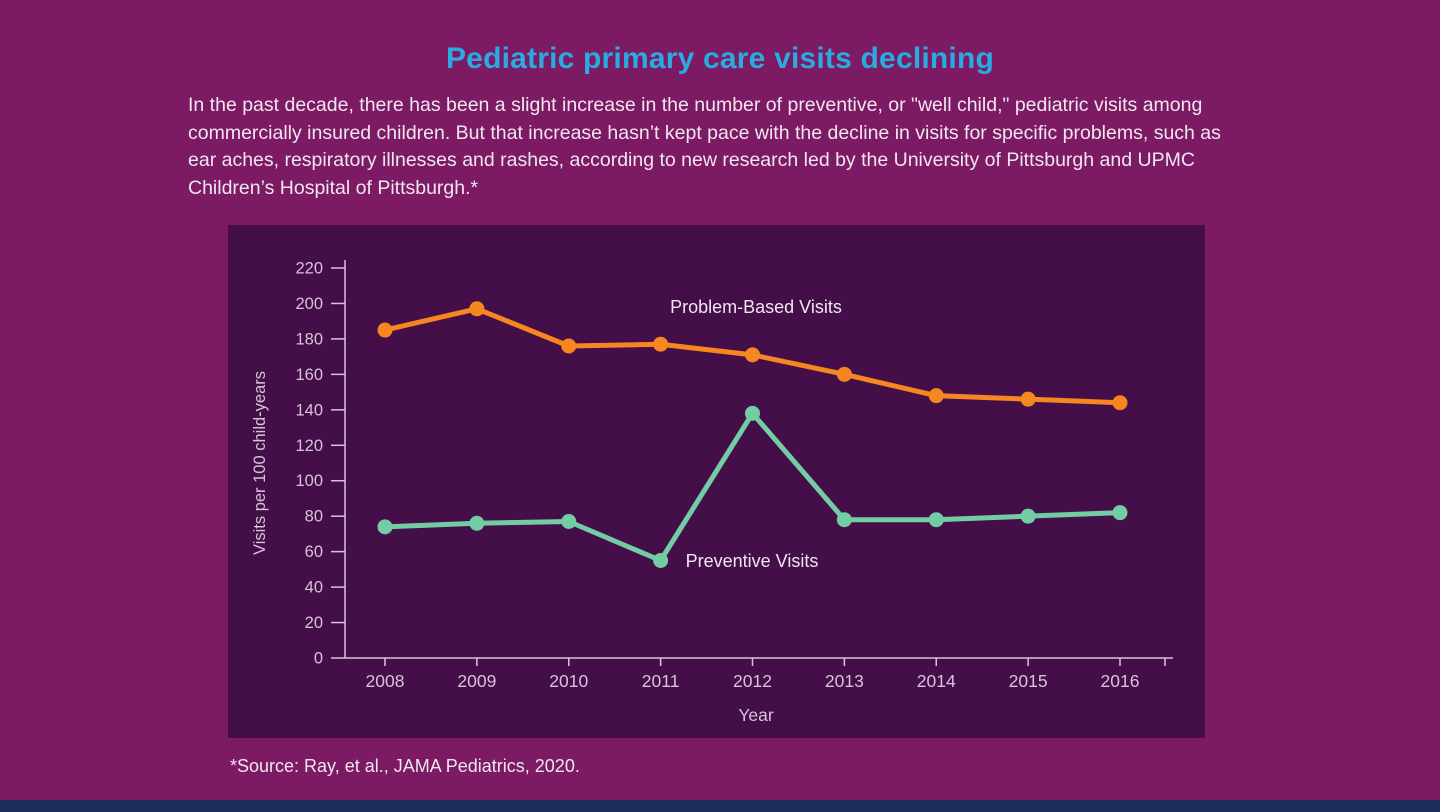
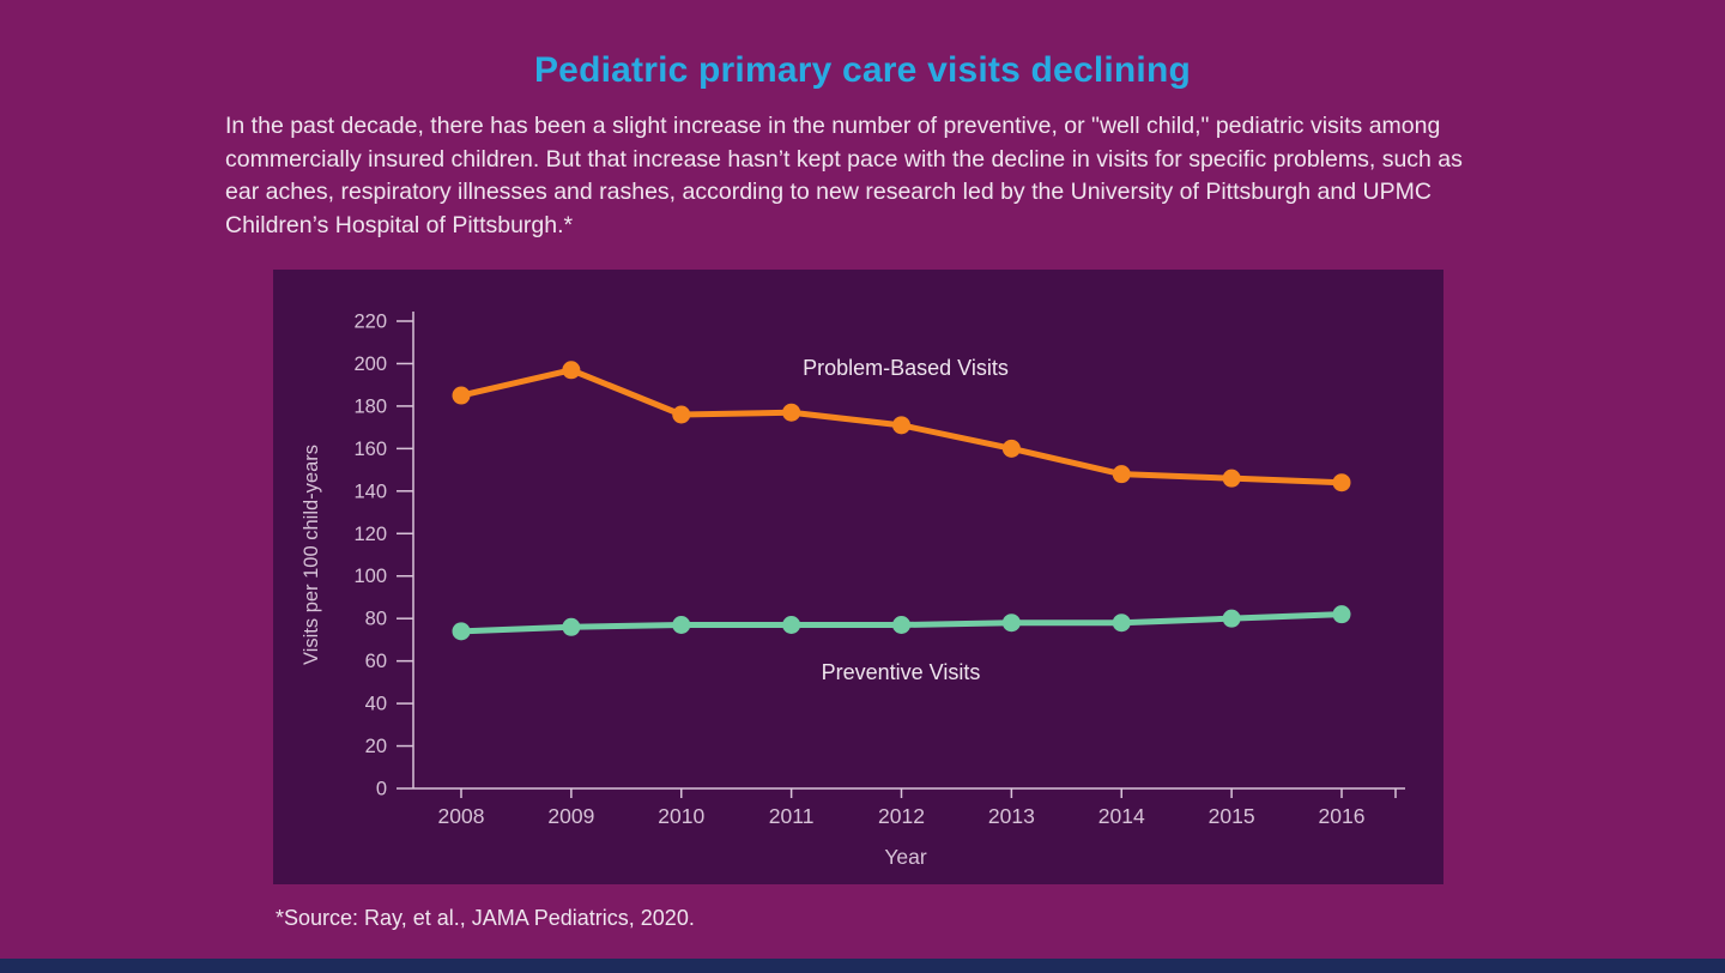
Preventive Visits/2011: 55 -> 77
Preventive Visits/2012: 138 -> 77
